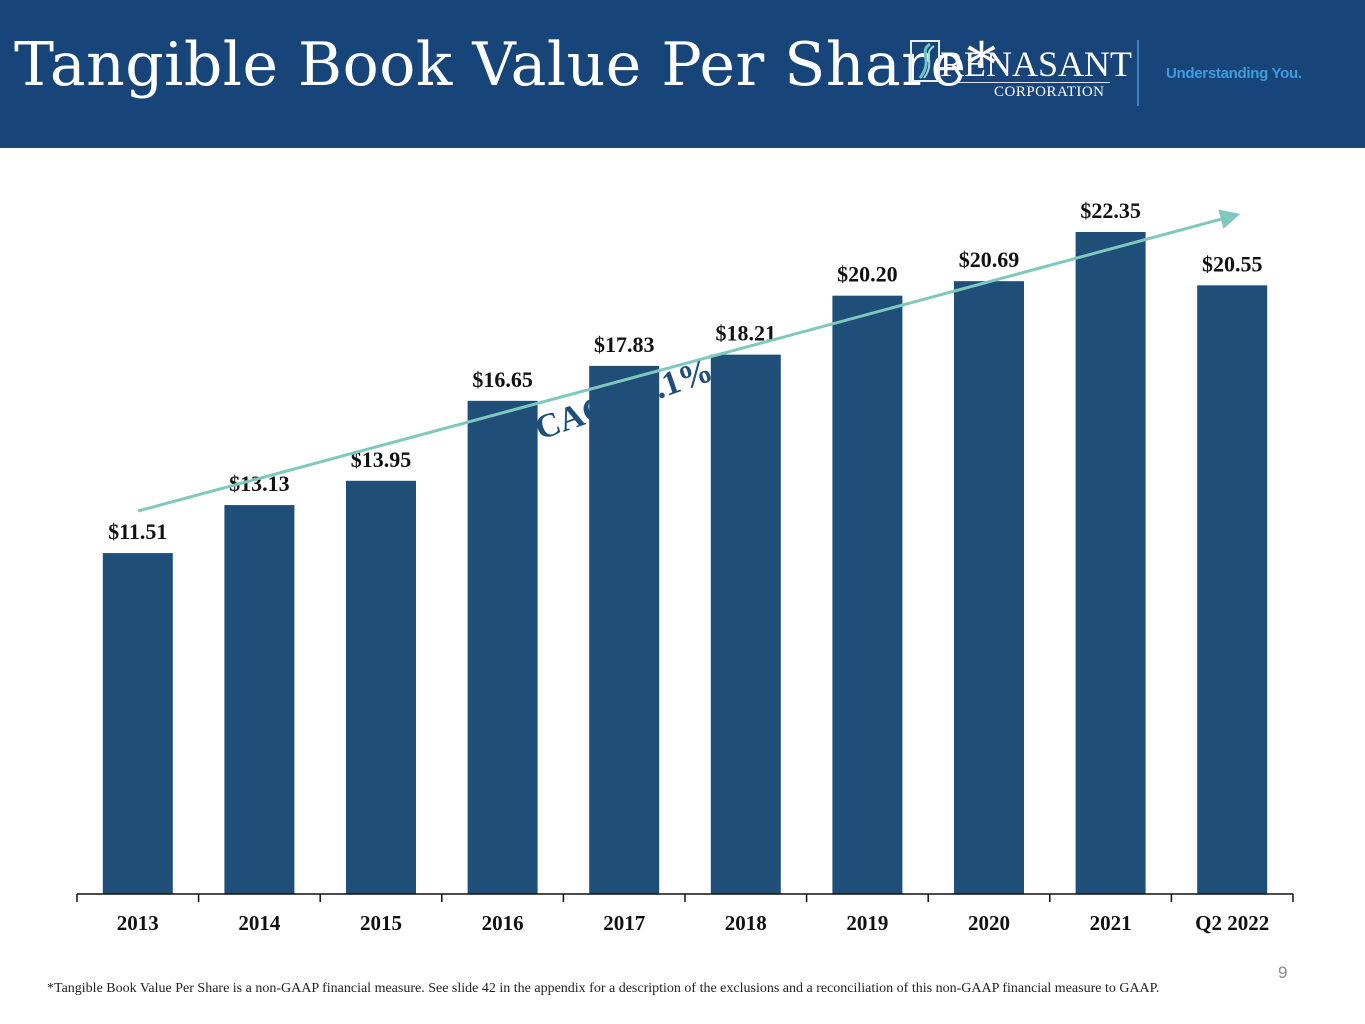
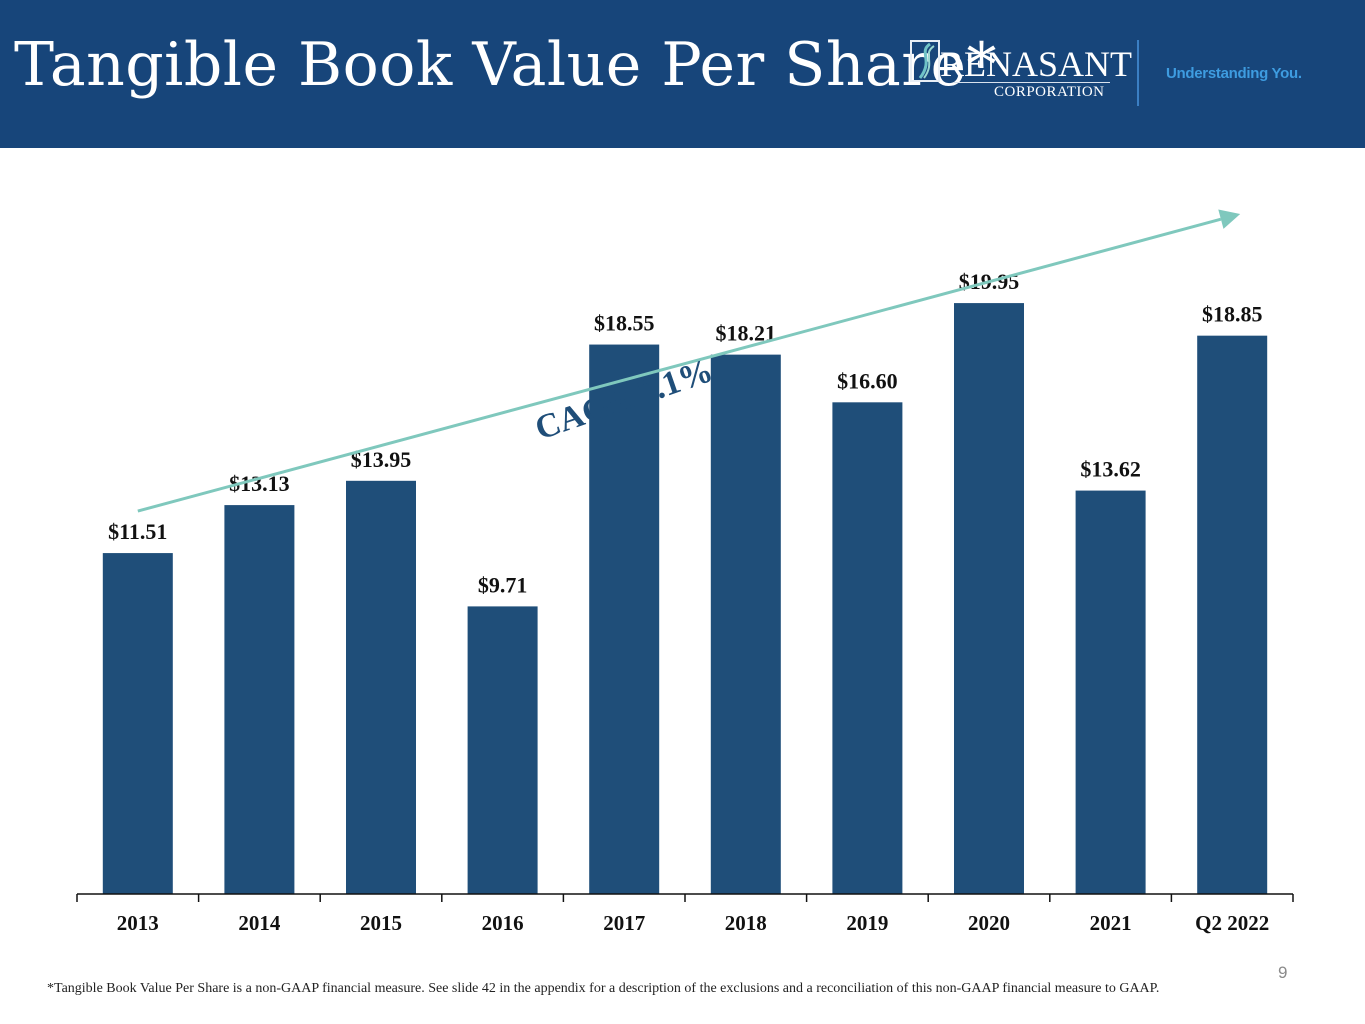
2016: $16.65 -> $9.71
2017: $17.83 -> $18.55
2019: $20.20 -> $16.60
2020: $20.69 -> $19.95
2021: $22.35 -> $13.62
Q2 2022: $20.55 -> $18.85
